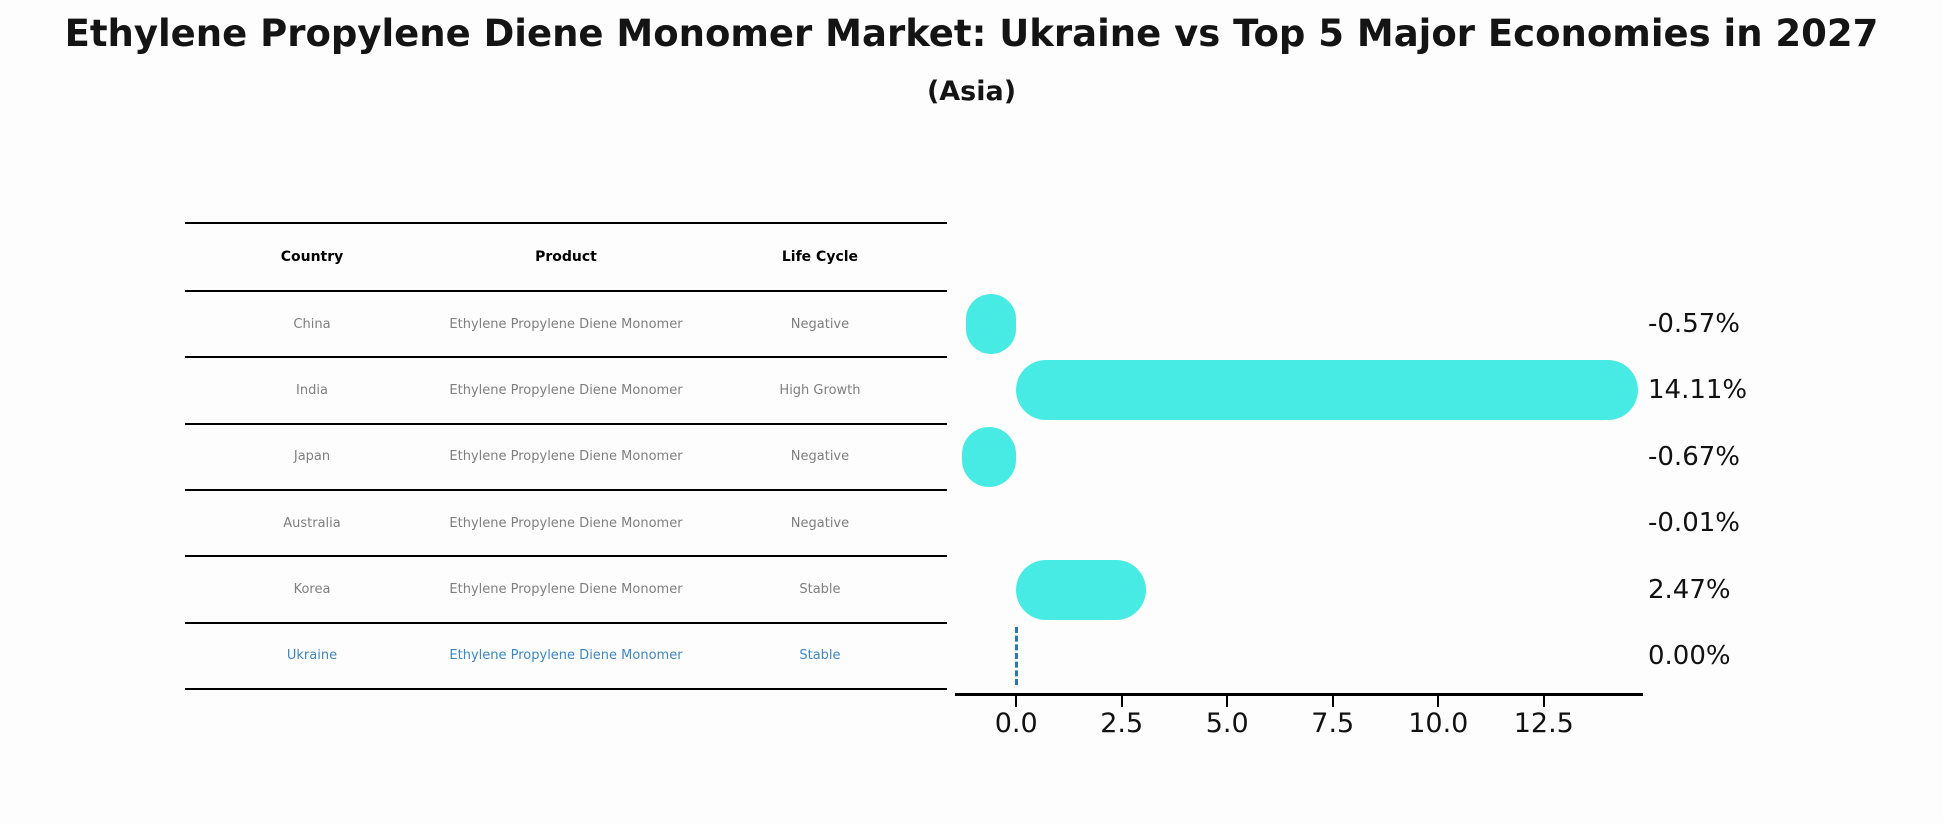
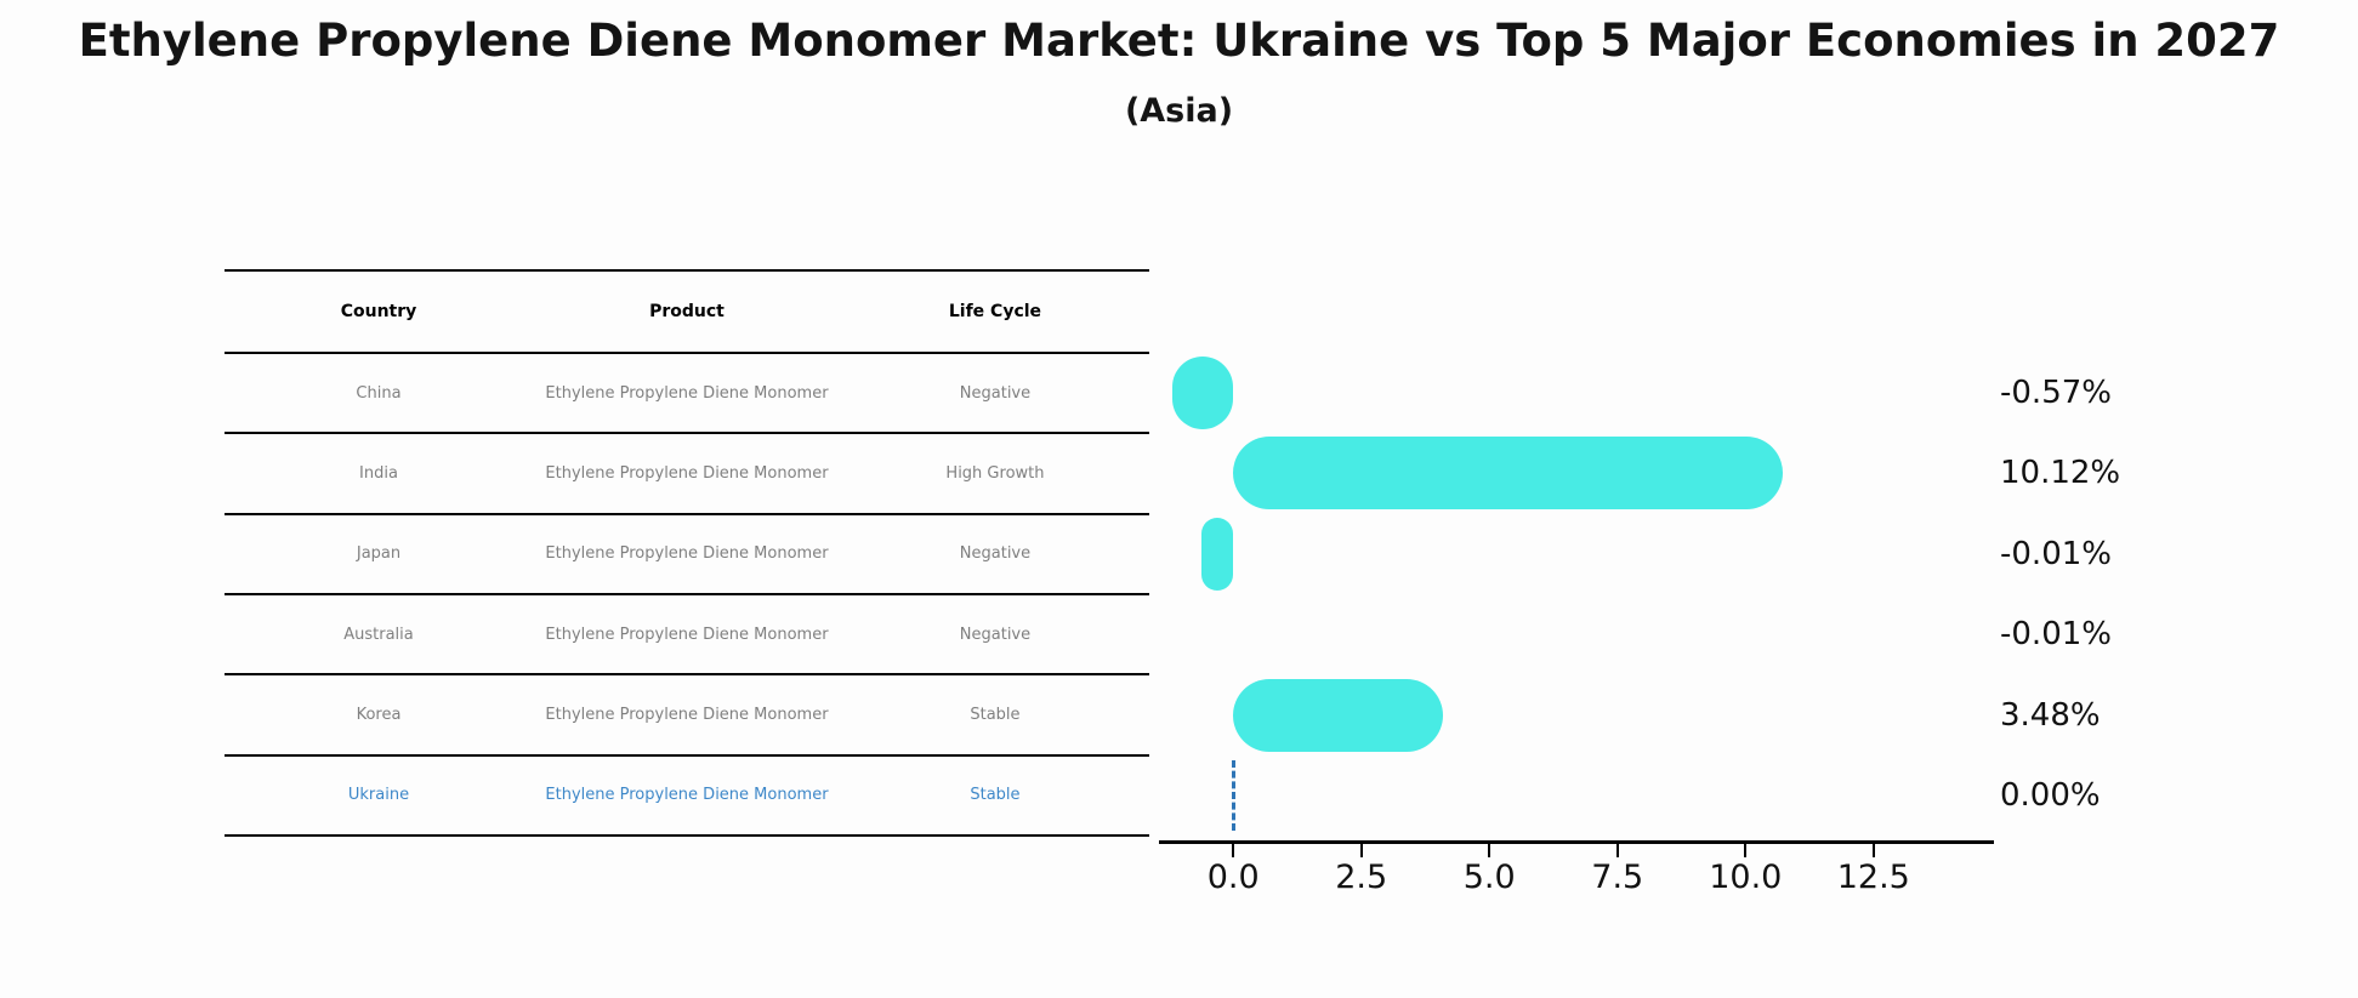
India: 14.11% -> 10.12%
Japan: -0.67% -> -0.01%
Korea: 2.47% -> 3.48%
